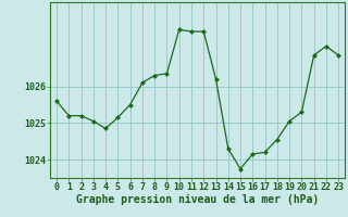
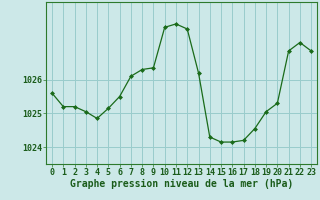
11: 1027.50 -> 1027.65
15: 1023.75 -> 1024.15
